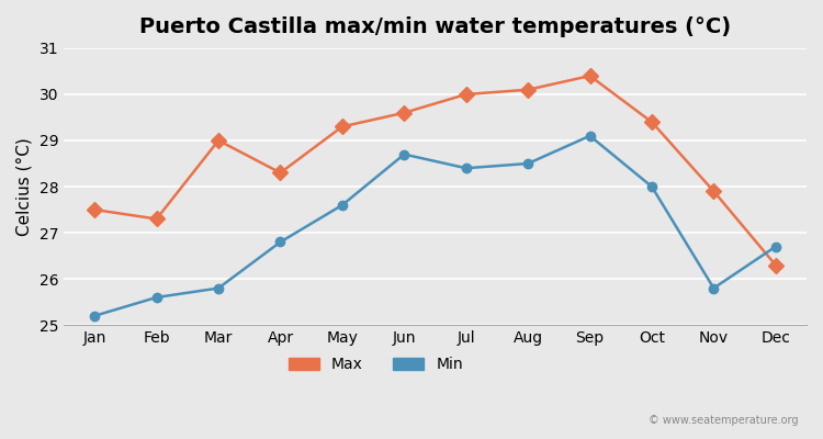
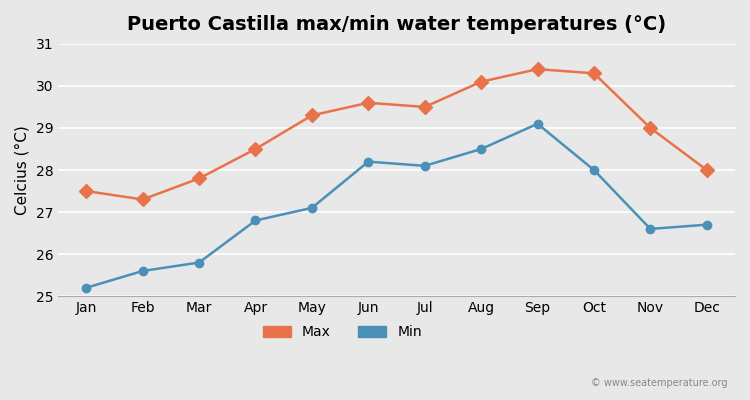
Max/Mar: 29.0 -> 27.8
Max/Apr: 28.3 -> 28.5
Min/May: 27.6 -> 27.1
Min/Jun: 28.7 -> 28.2
Max/Jul: 30.0 -> 29.5
Min/Jul: 28.4 -> 28.1
Max/Oct: 29.4 -> 30.3
Max/Nov: 27.9 -> 29.0
Min/Nov: 25.8 -> 26.6
Max/Dec: 26.3 -> 28.0
